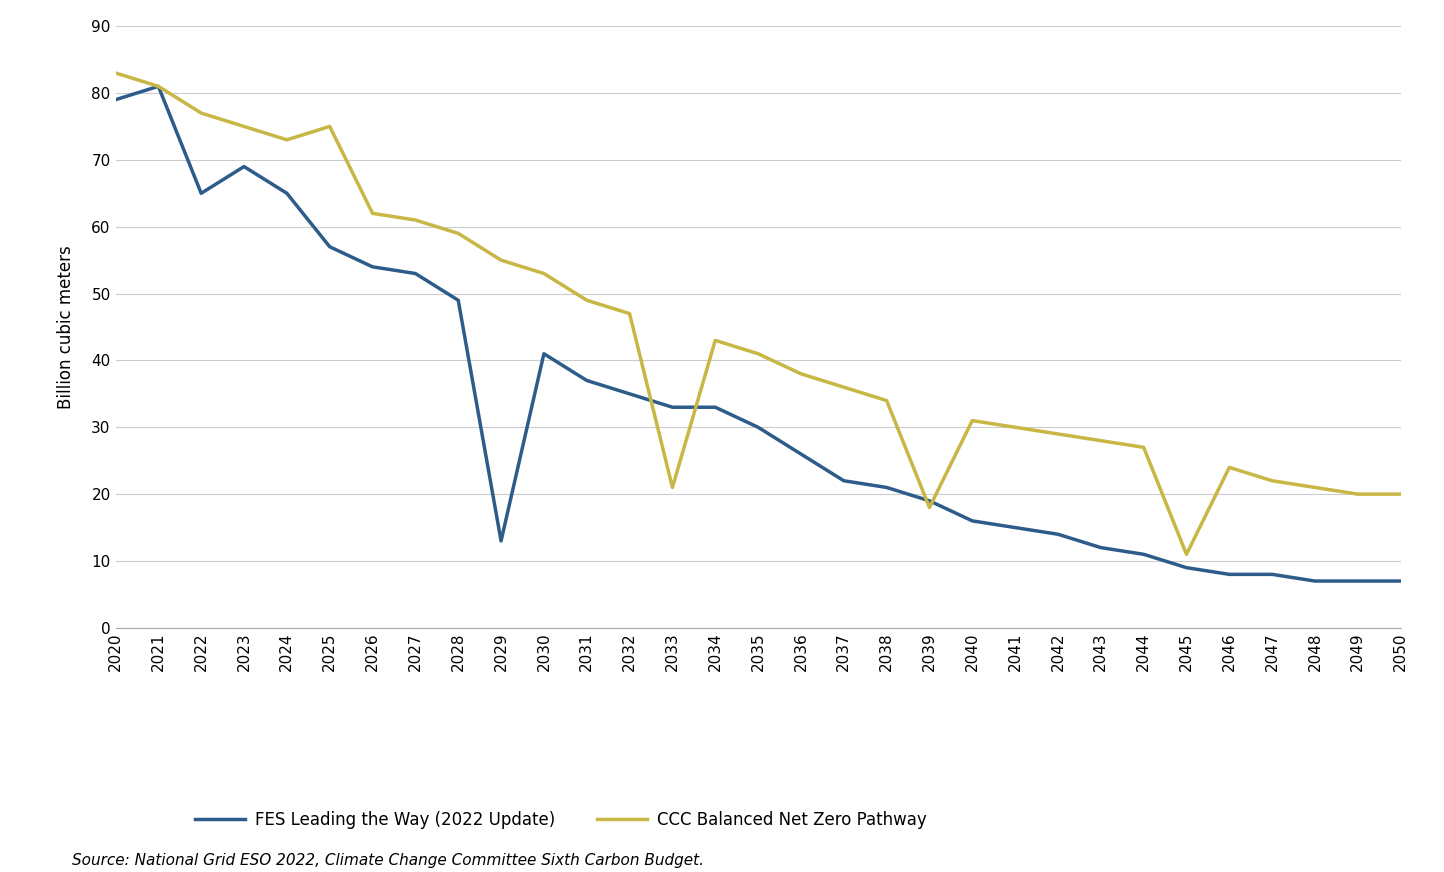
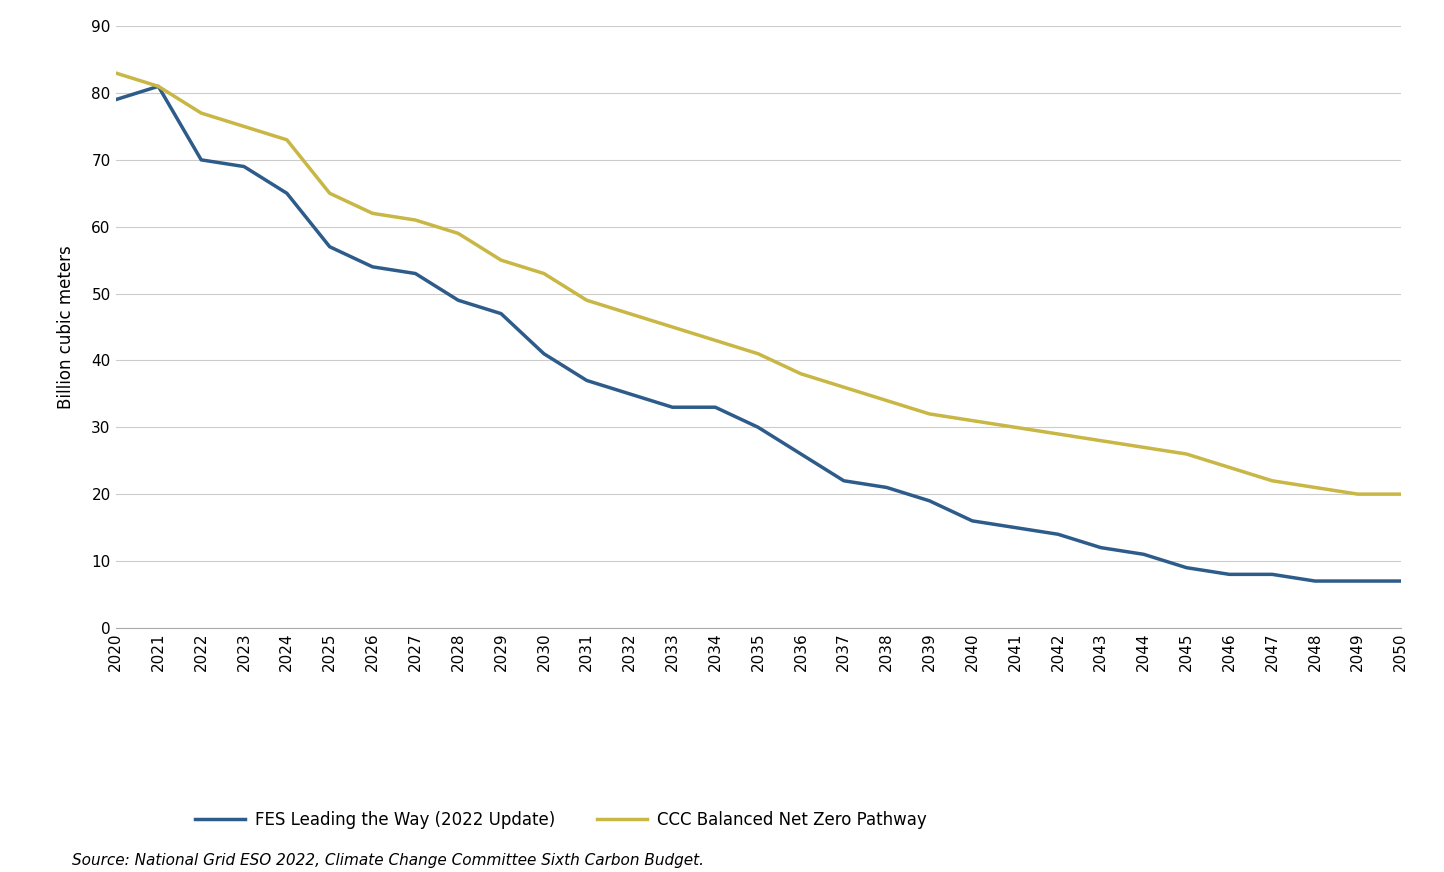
FES Leading the Way (2022 Update)/2022: 65 -> 70
CCC Balanced Net Zero Pathway/2025: 75 -> 65
FES Leading the Way (2022 Update)/2029: 13 -> 47
CCC Balanced Net Zero Pathway/2033: 21 -> 45
CCC Balanced Net Zero Pathway/2039: 18 -> 32
CCC Balanced Net Zero Pathway/2045: 11 -> 26
